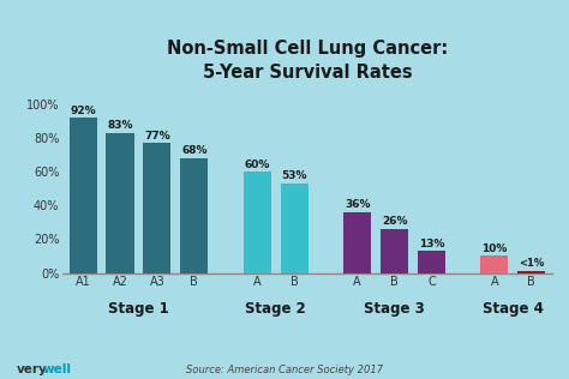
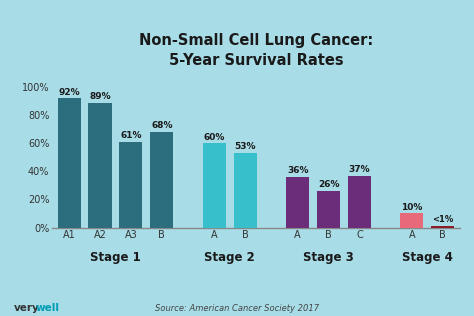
A2: 83% -> 89%
A3: 77% -> 61%
C: 13% -> 37%
